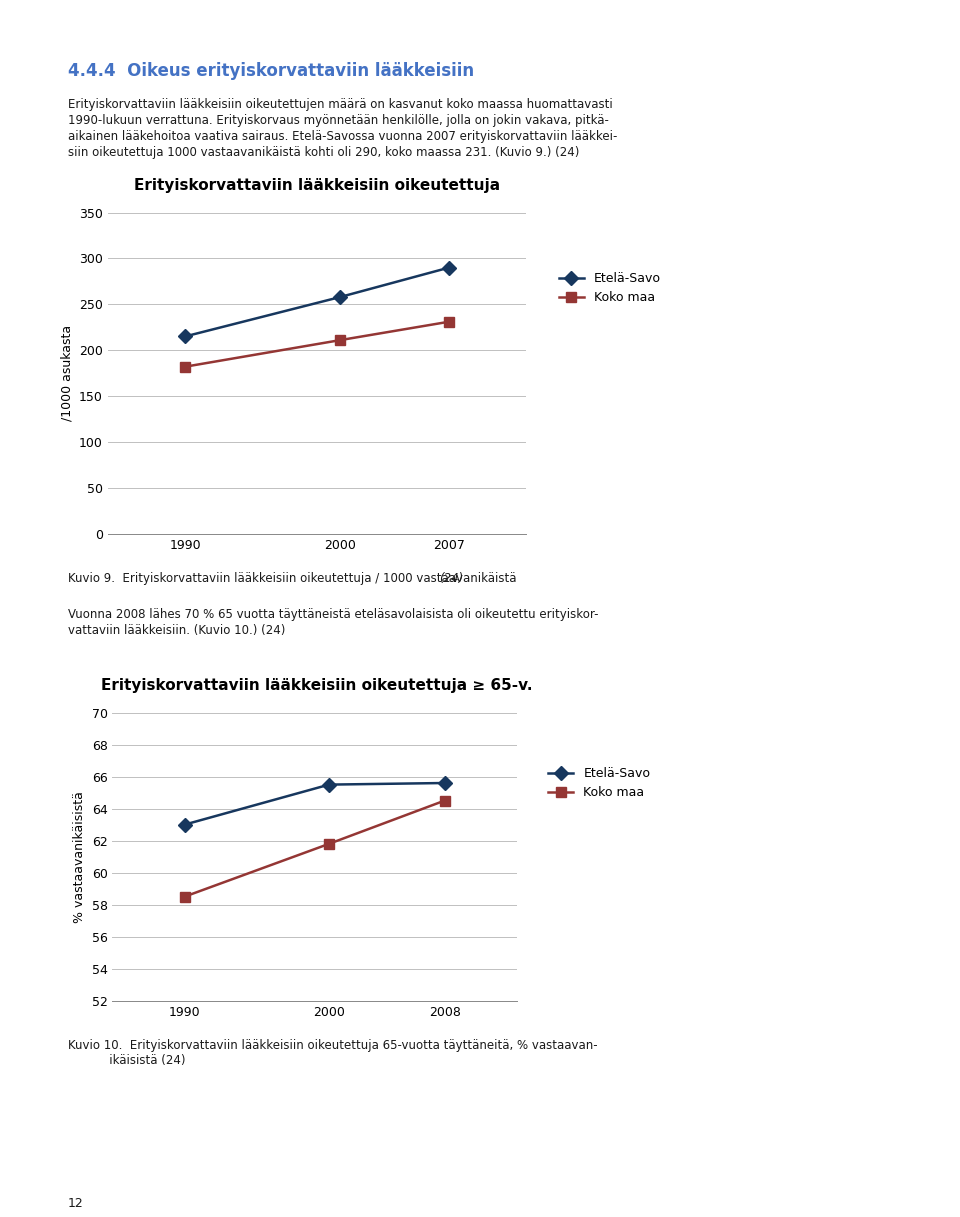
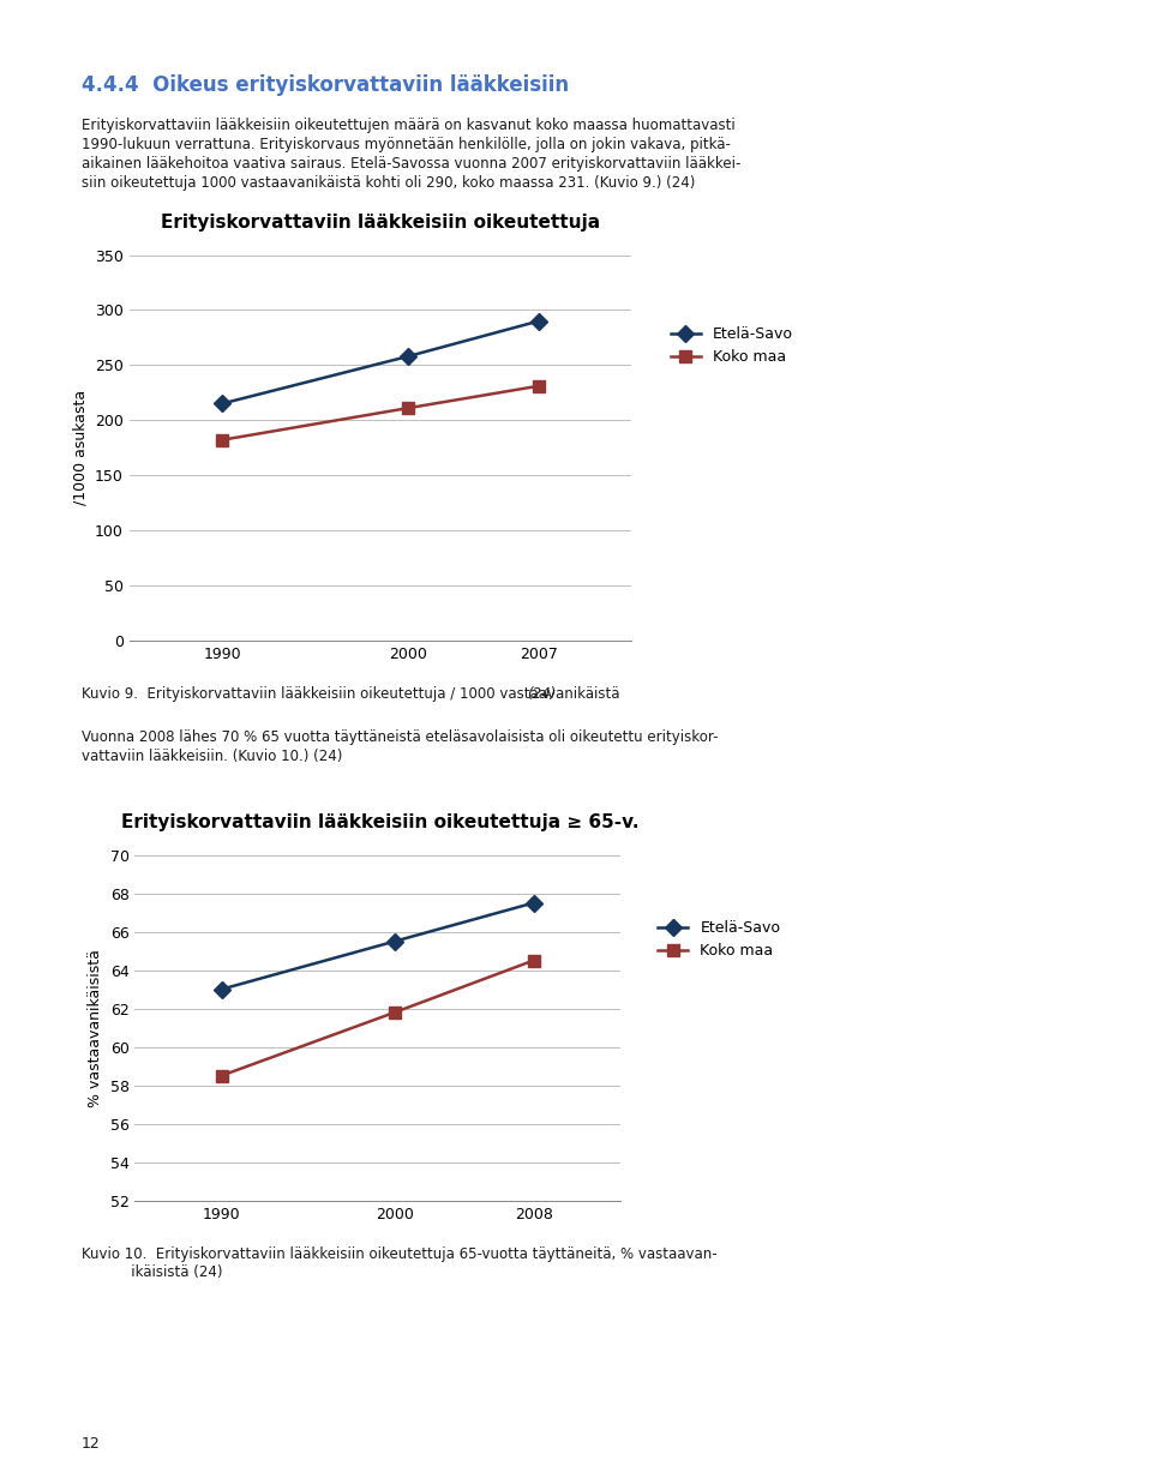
Etelä-Savo/2008: 65.6 -> 67.5
